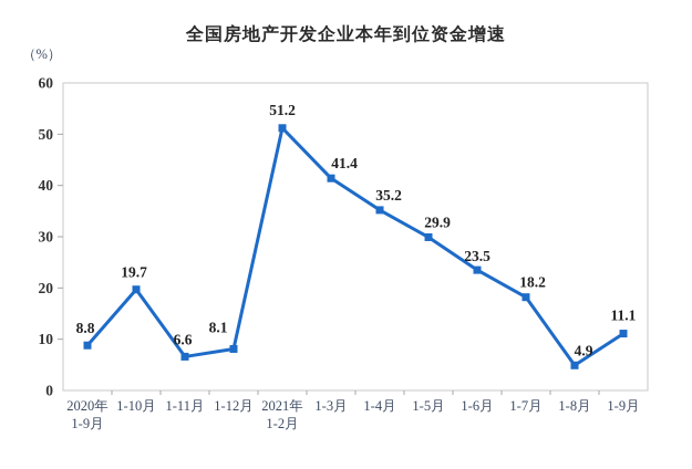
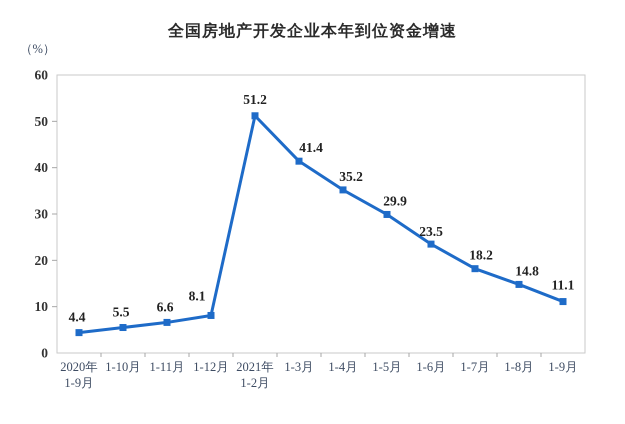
2020年 1-9月: 8.8 -> 4.4
1-10月: 19.7 -> 5.5
1-8月: 4.9 -> 14.8
